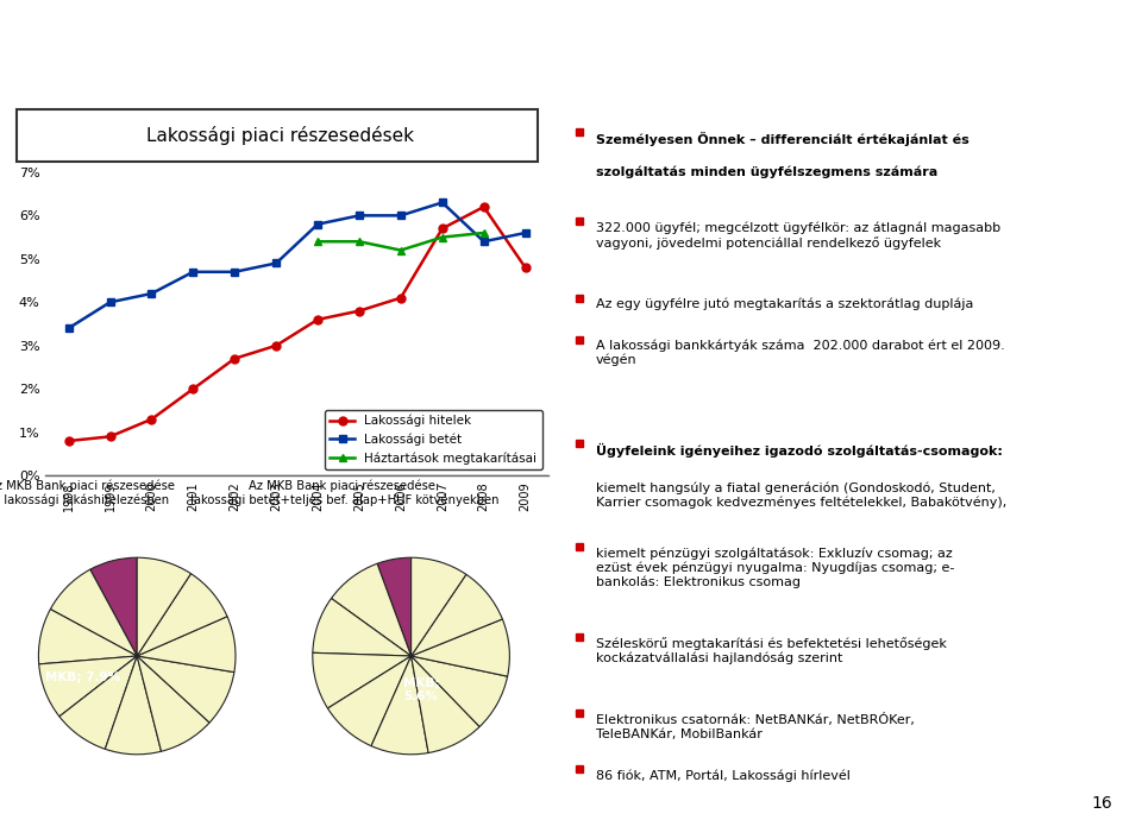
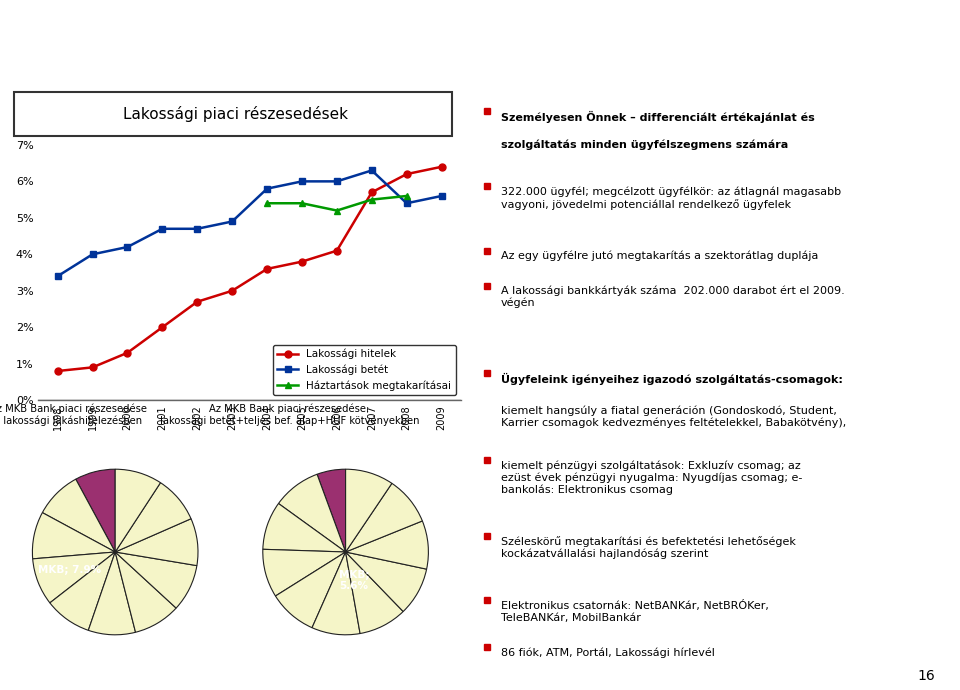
Lakossági hitelek/2009: 4.8% -> 6.4%
